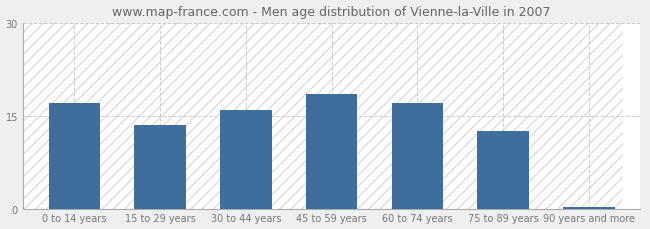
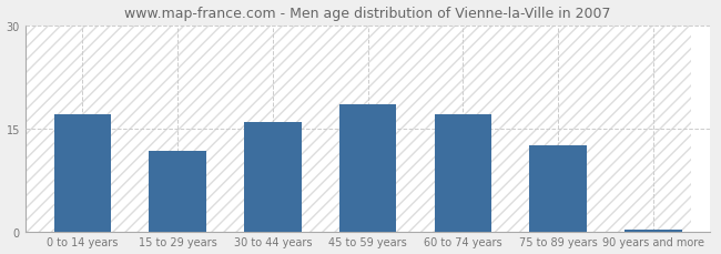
15 to 29 years: 13.5 -> 11.8
